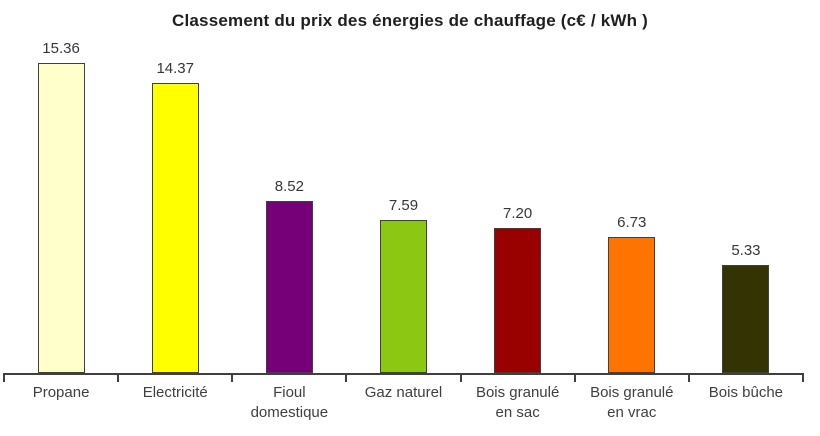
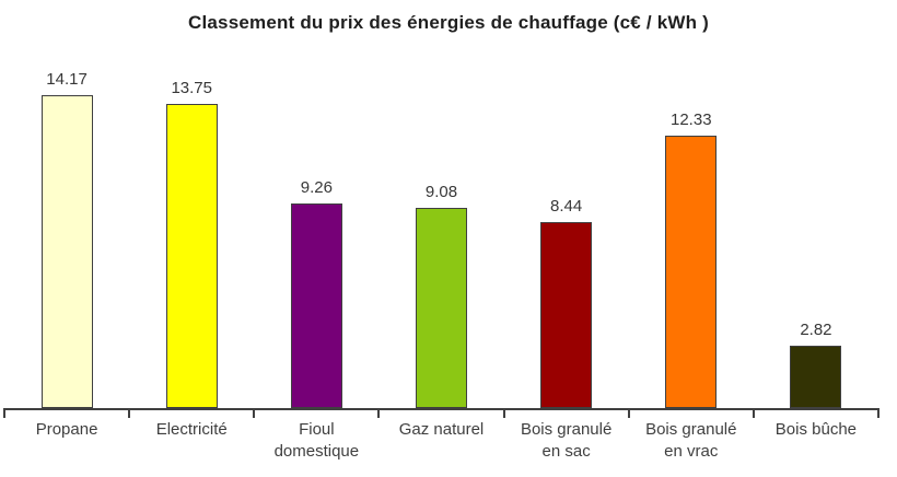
Propane: 15.36 -> 14.17
Electricité: 14.37 -> 13.75
Fioul domestique: 8.52 -> 9.26
Gaz naturel: 7.59 -> 9.08
Bois granulé en sac: 7.20 -> 8.44
Bois granulé en vrac: 6.73 -> 12.33
Bois bûche: 5.33 -> 2.82
